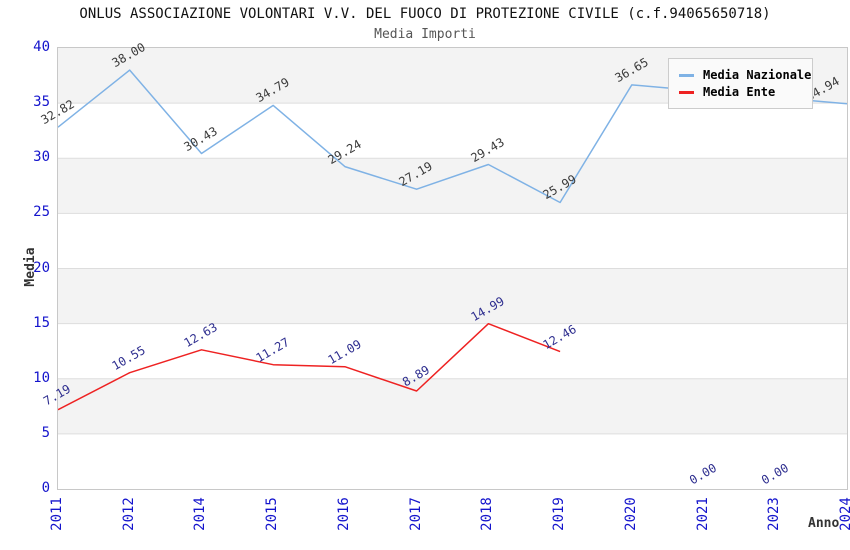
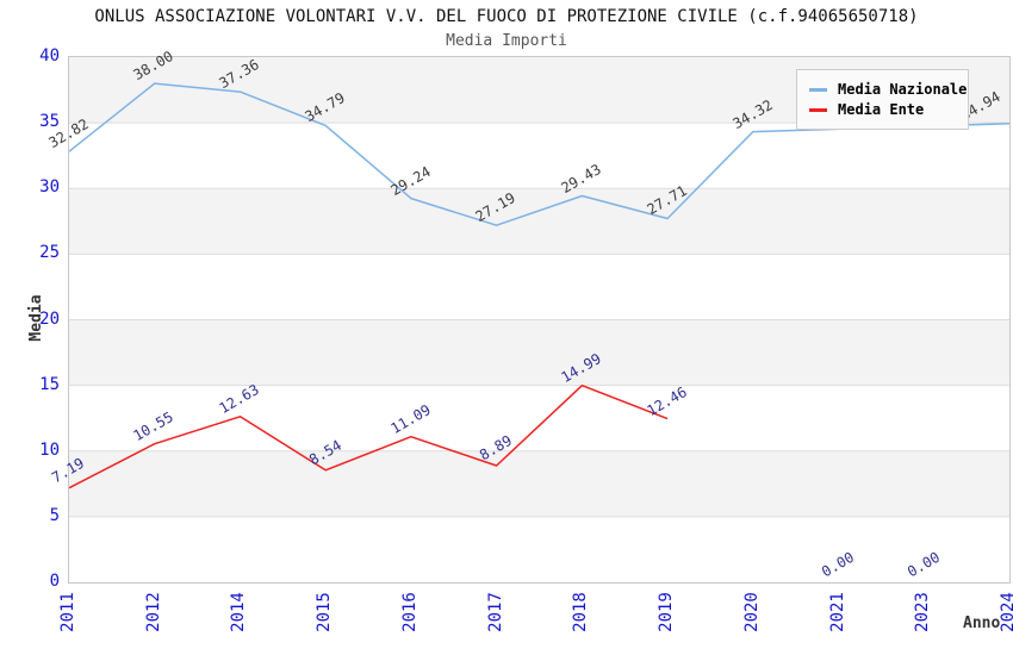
Media Nazionale/2014: 30.43 -> 37.36
Media Ente/2015: 11.27 -> 8.54
Media Nazionale/2019: 25.99 -> 27.71
Media Nazionale/2020: 36.65 -> 34.32
